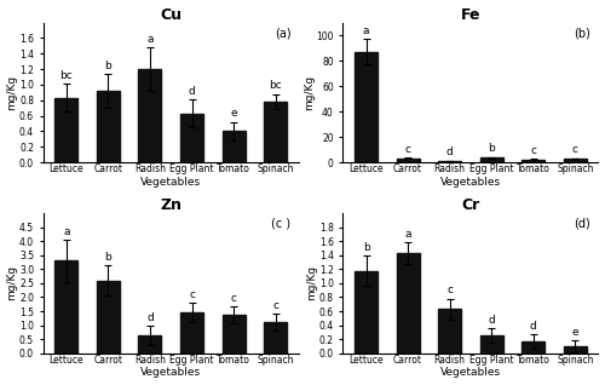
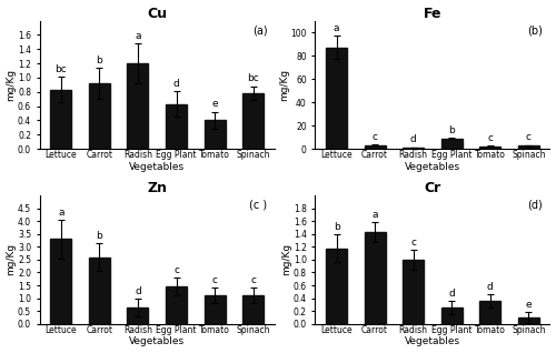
Fe/Egg Plant: 4 -> 9
Zn/Tomato: 1.38 -> 1.10
Cr/Radish: 0.63 -> 1.00
Cr/Tomato: 0.17 -> 0.36
